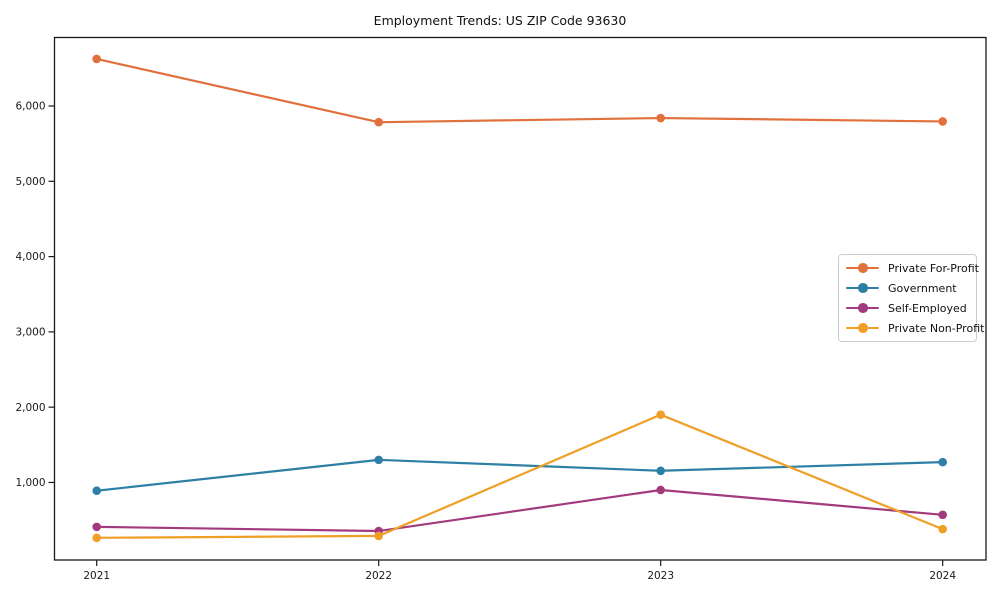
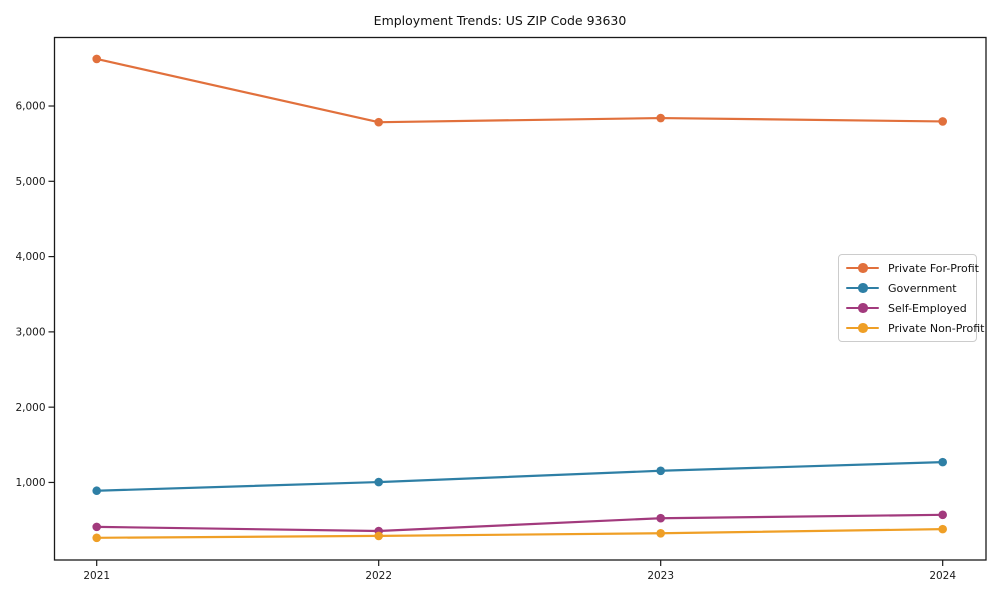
Government/2022: 1300 -> 1000
Self-Employed/2023: 900 -> 500
Private Non-Profit/2023: 1900 -> 300
